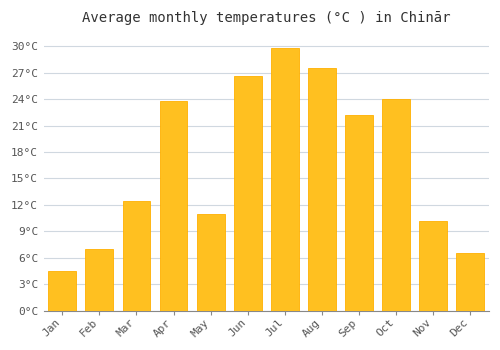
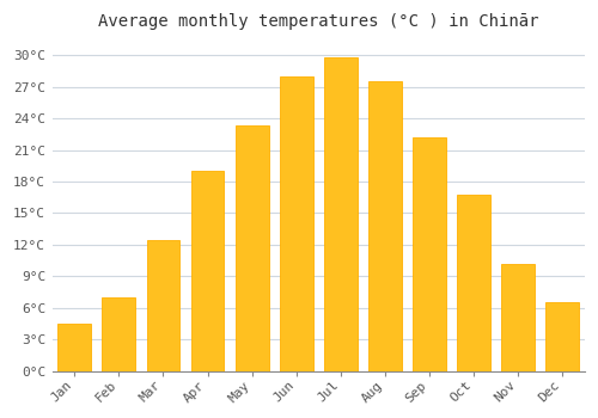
Apr: 23.8°C -> 19.0°C
May: 11.0°C -> 23.3°C
Jun: 26.6°C -> 28.0°C
Oct: 24.0°C -> 16.8°C
